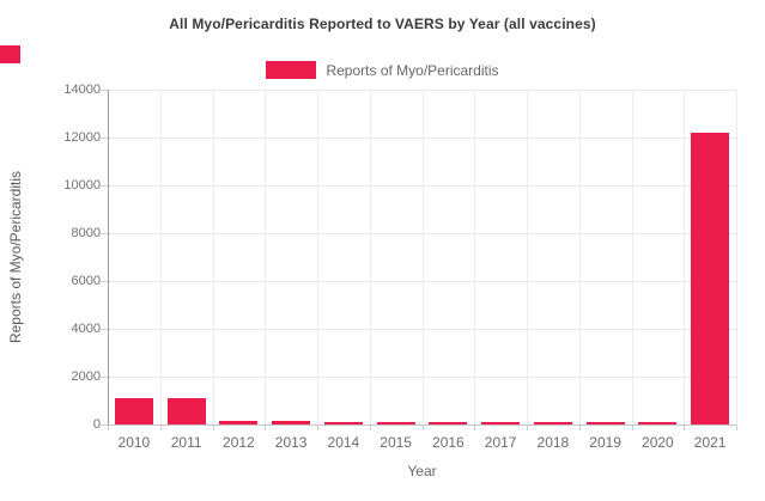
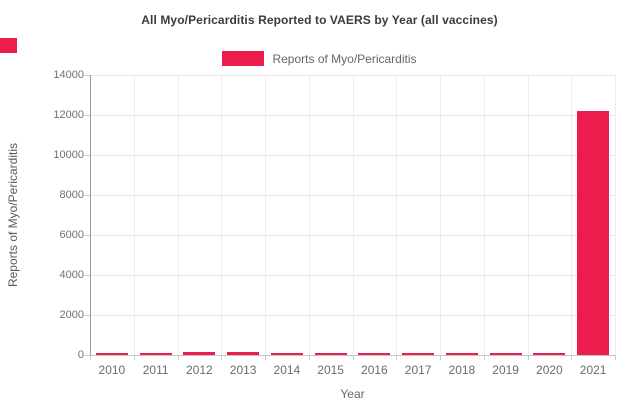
2010: 1100 -> 100
2011: 1100 -> 100
